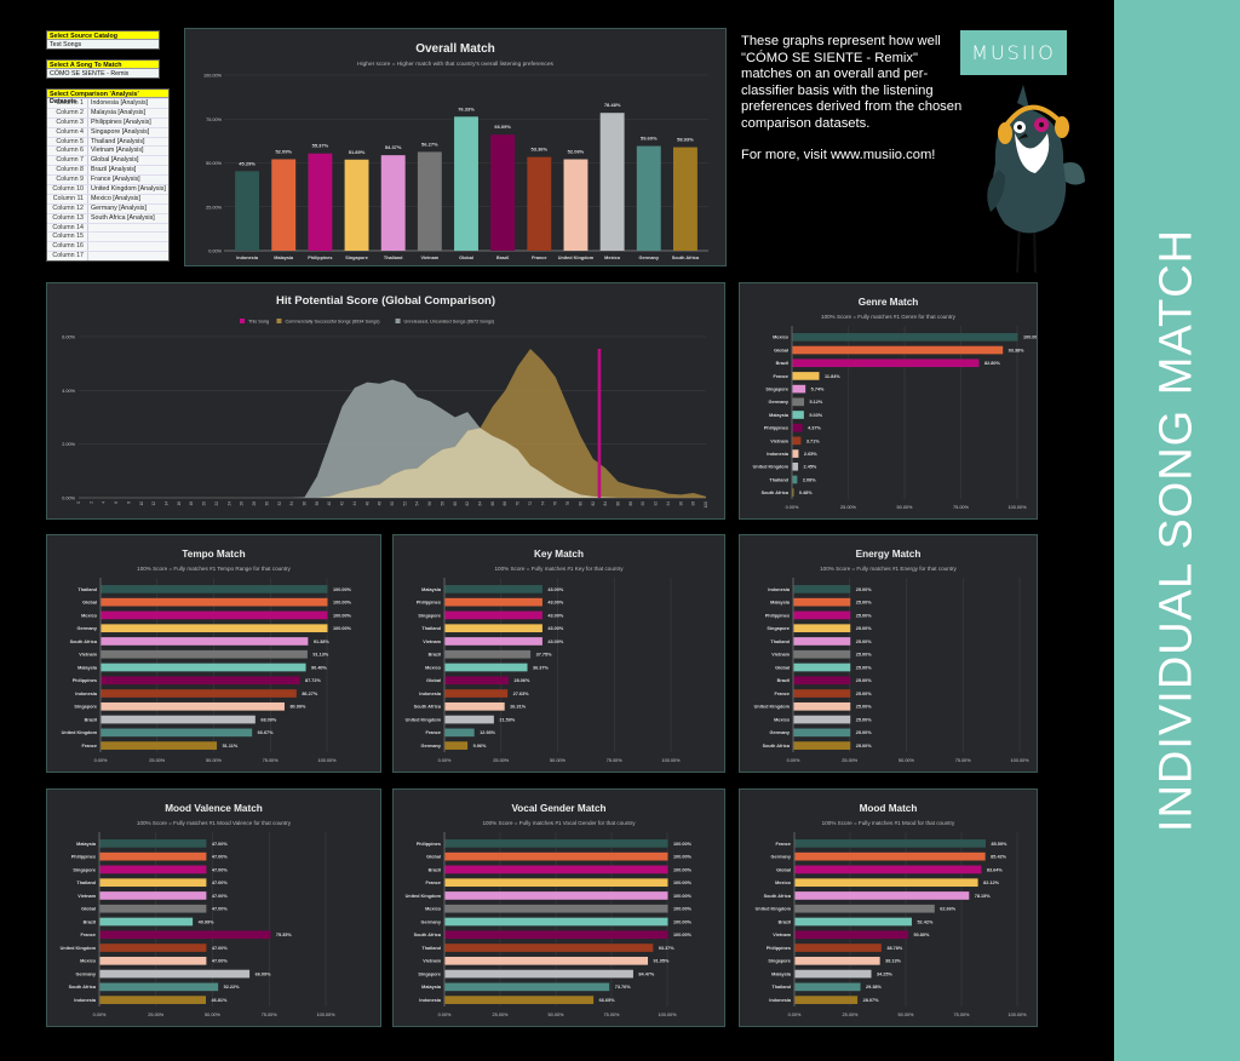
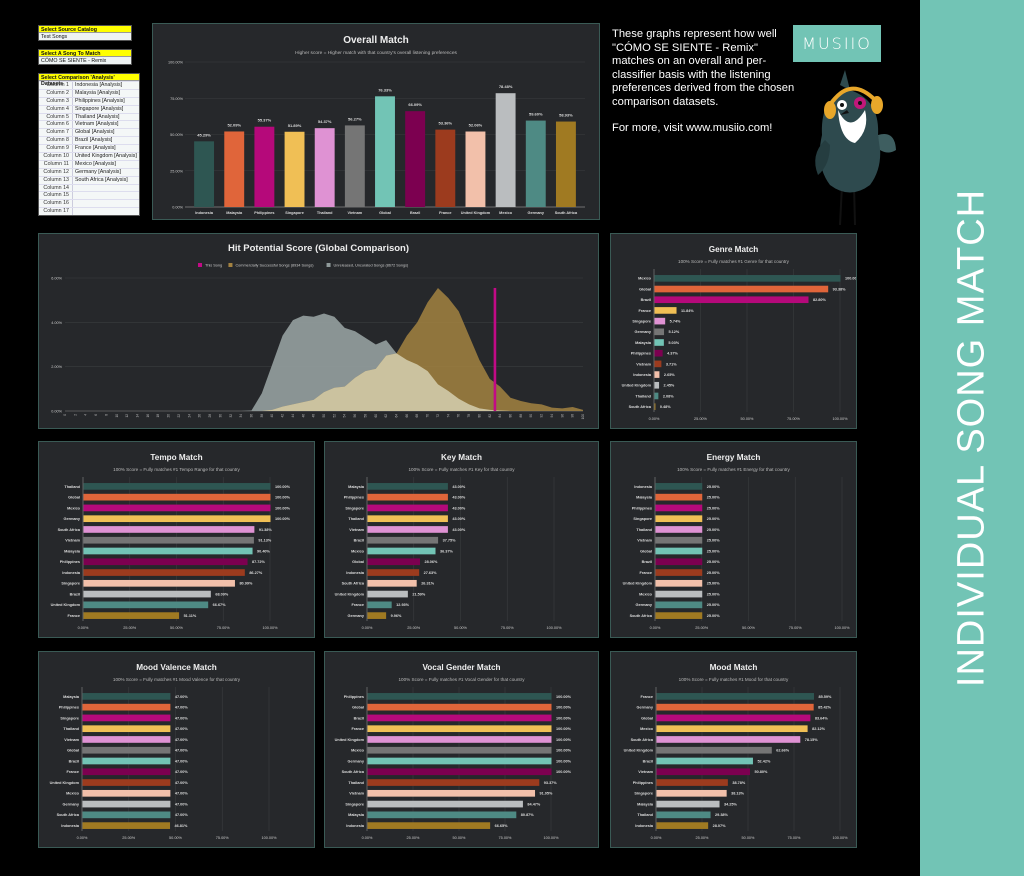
Mood Valence Match/Brazil: 40.99% -> 47.00%
Mood Valence Match/France: 75.35% -> 47.00%
Mood Valence Match/Germany: 66.09% -> 47.00%
Mood Valence Match/South Africa: 52.22% -> 47.00%
Vocal Gender Match/Malaysia: 73.76% -> 80.87%
